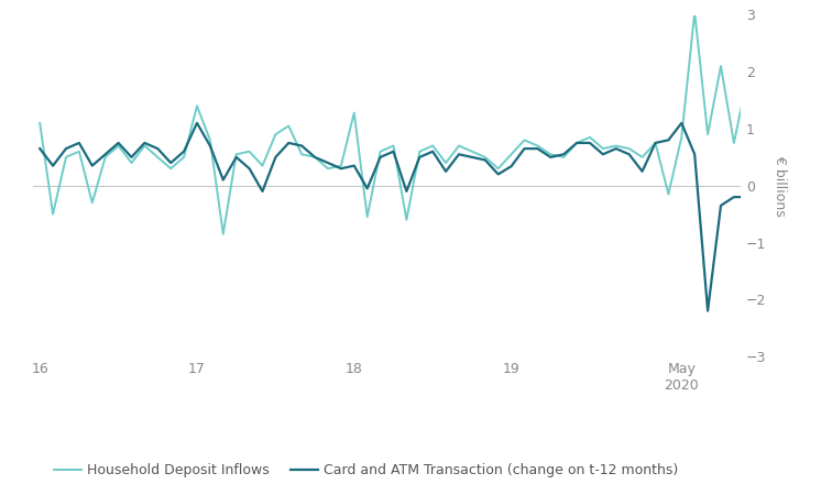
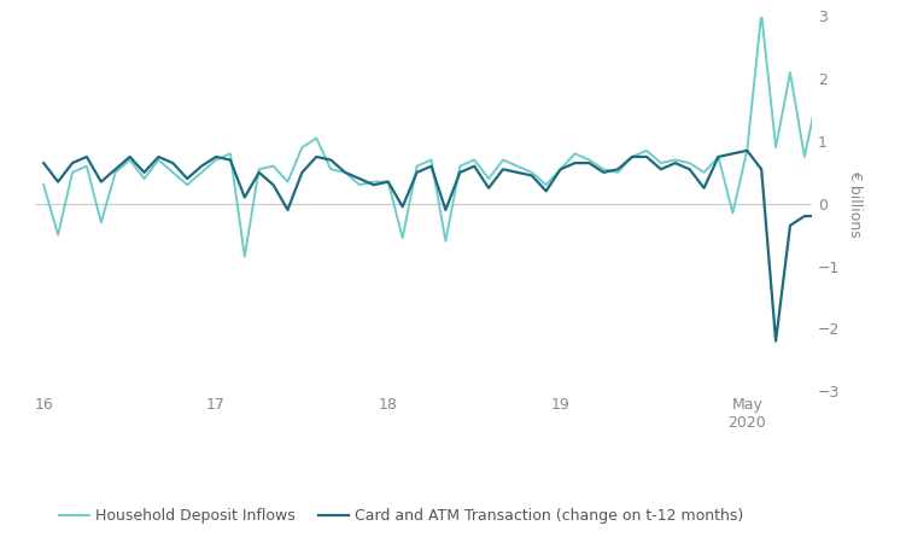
Household Deposit Inflows/16: 1.10 -> 0.30
Household Deposit Inflows/17: 1.40 -> 0.70
Card and ATM Transaction (change on t-12 months)/17: 1.10 -> 0.75
Household Deposit Inflows/18: 1.28 -> 0.35
Card and ATM Transaction (change on t-12 months)/19: 0.34 -> 0.55
Card and ATM Transaction (change on t-12 months)/May 2020: 1.10 -> 0.85
